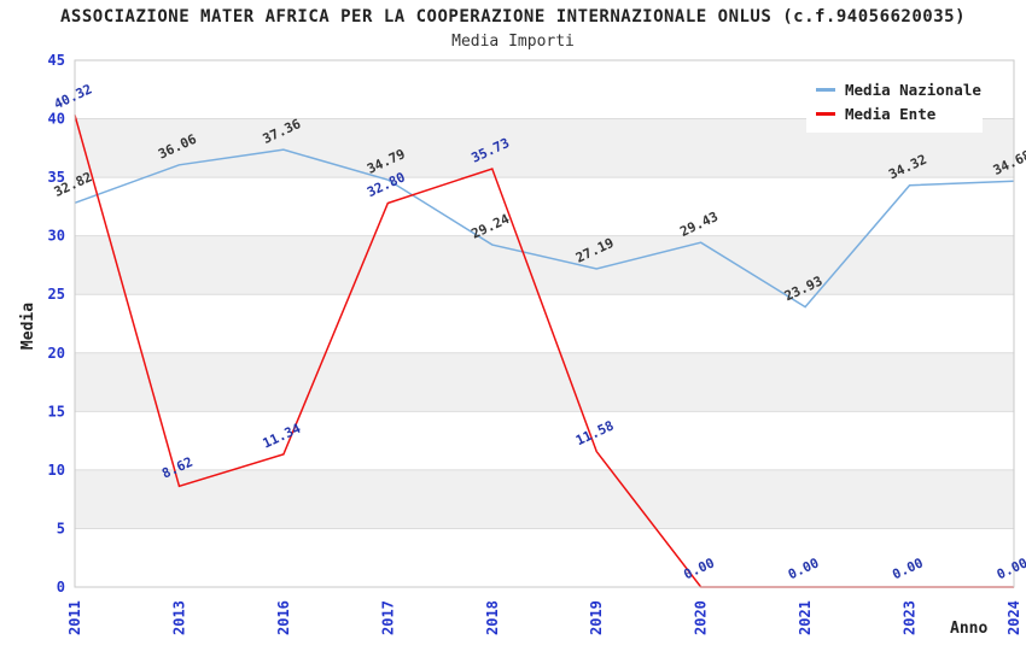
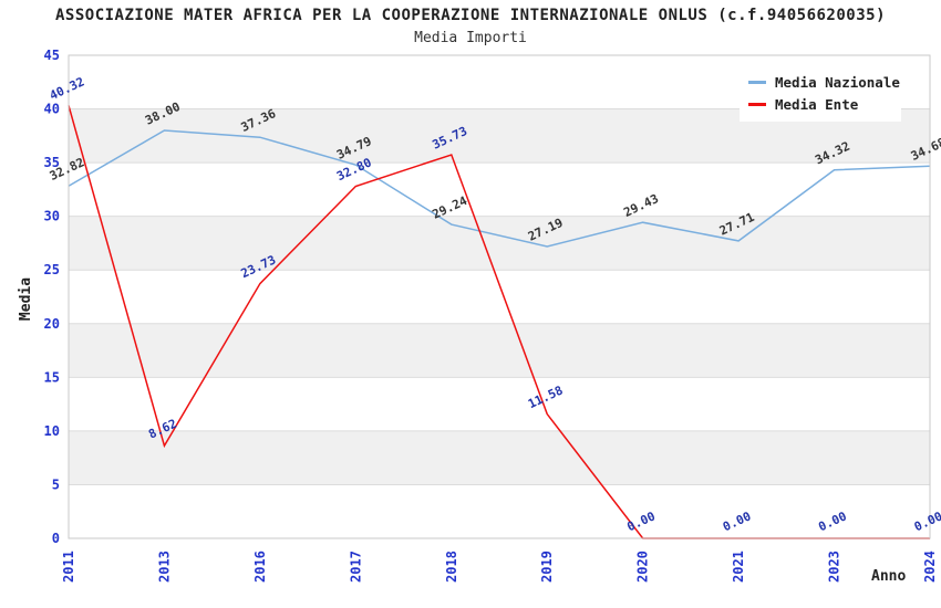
Media Nazionale/2013: 36.06 -> 38.00
Media Ente/2016: 11.34 -> 23.73
Media Nazionale/2021: 23.93 -> 27.71
